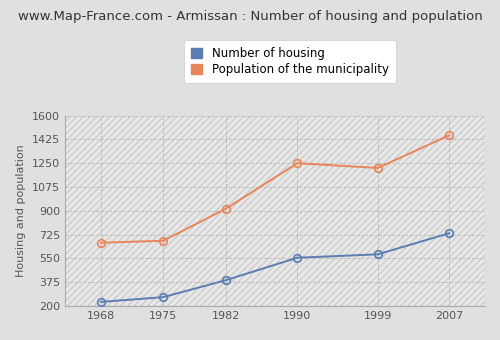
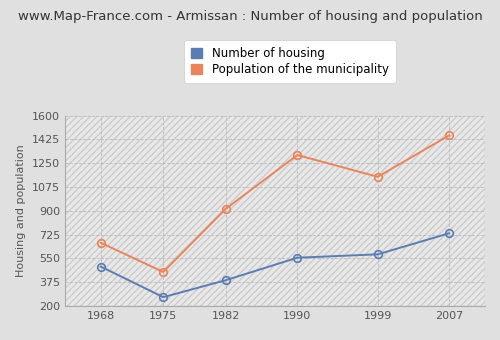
Number of housing/1968: 230 -> 490
Population of the municipality/1975: 680 -> 450
Population of the municipality/1990: 1250 -> 1310
Population of the municipality/1999: 1220 -> 1150
